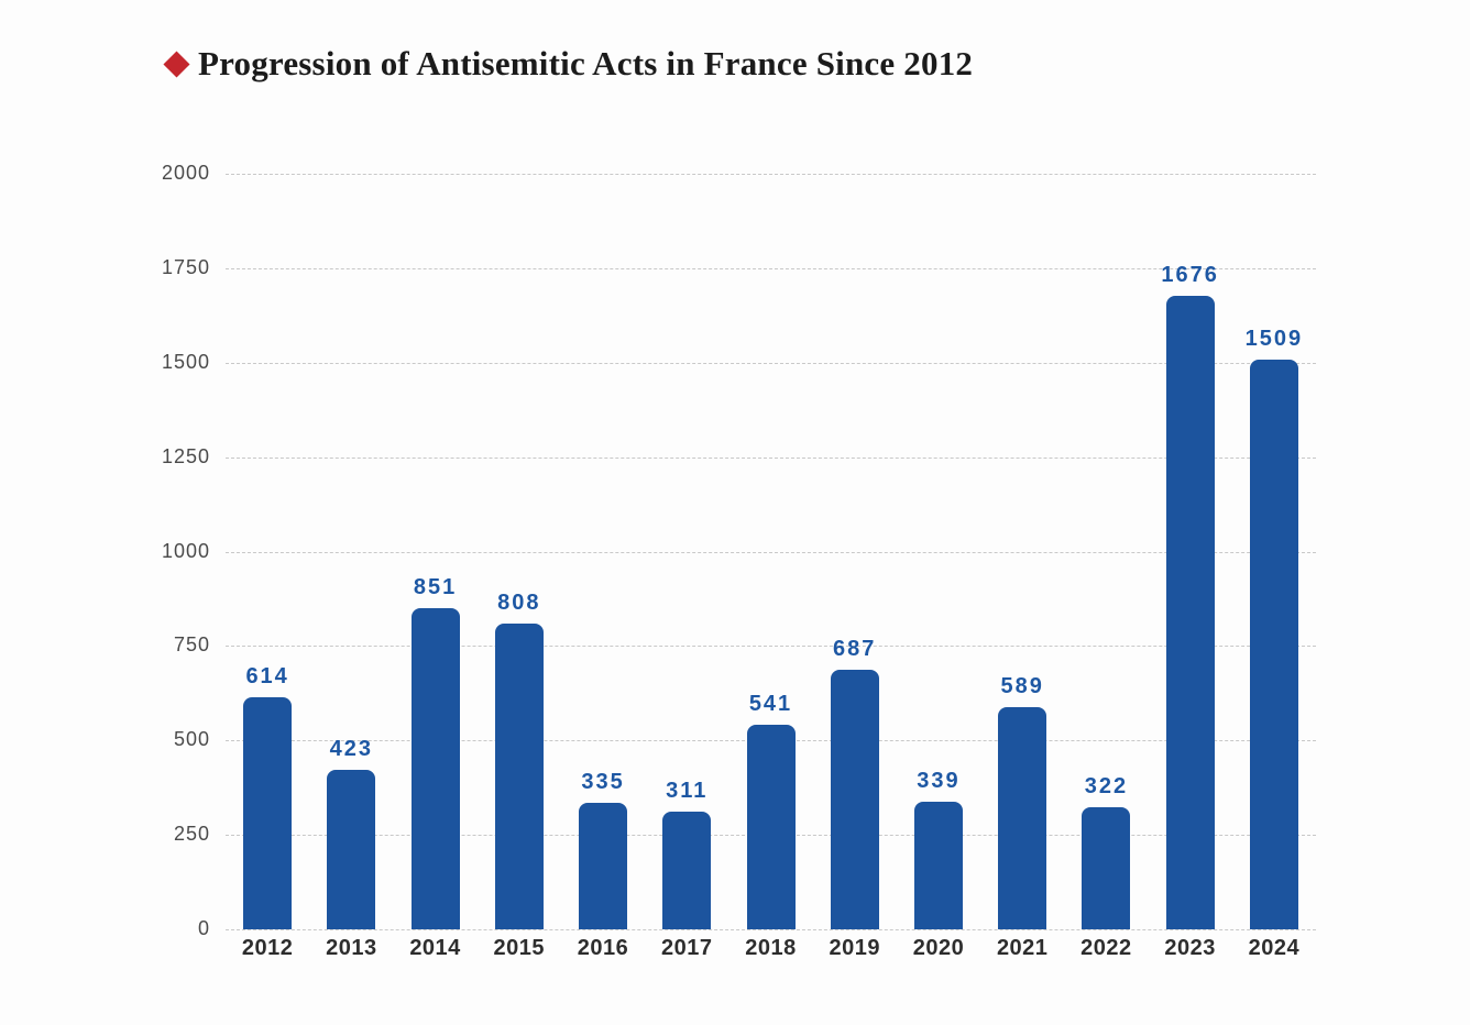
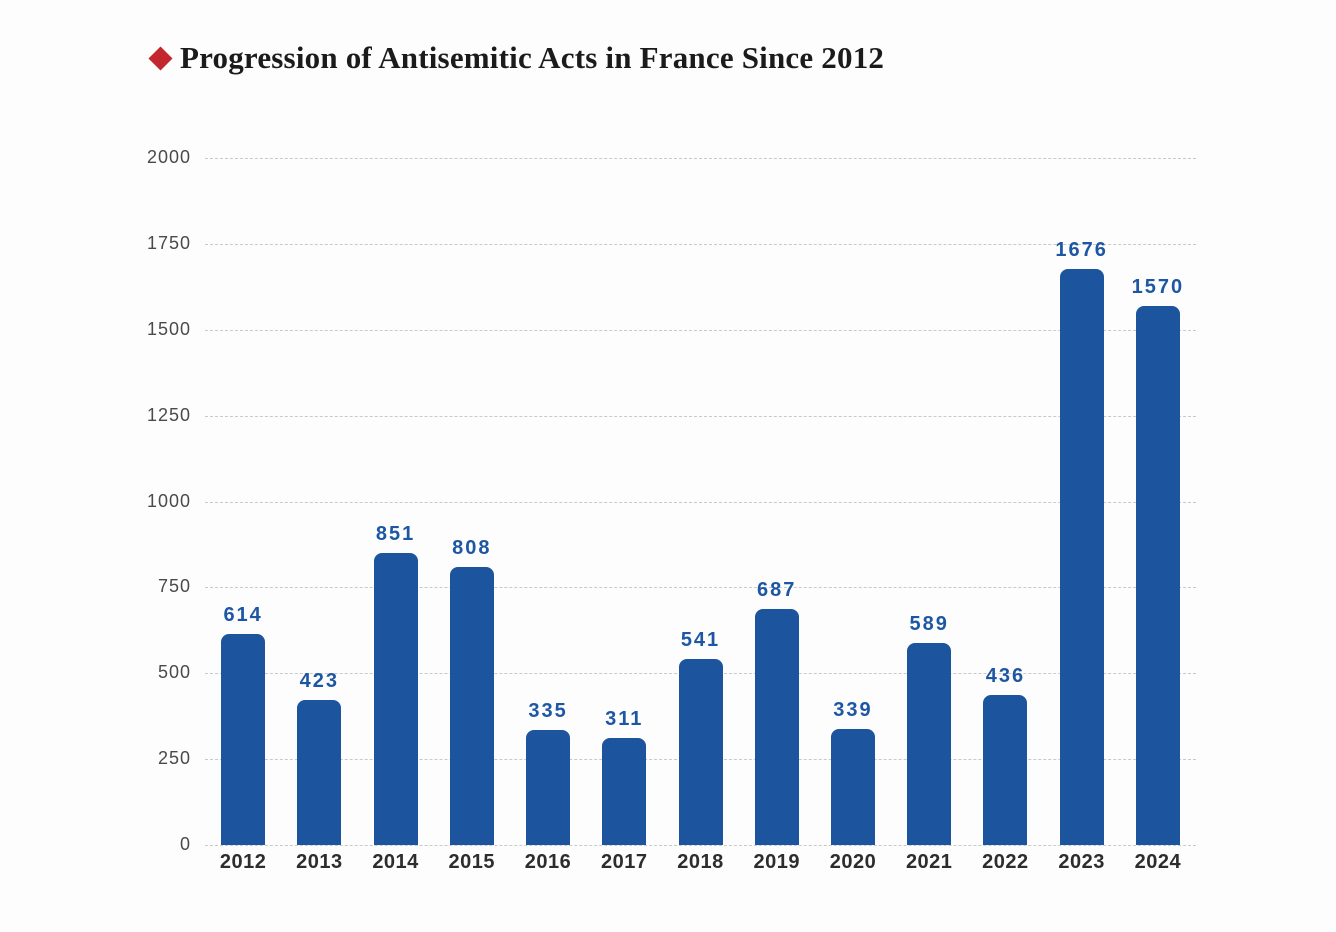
2022: 322 -> 436
2024: 1509 -> 1570
